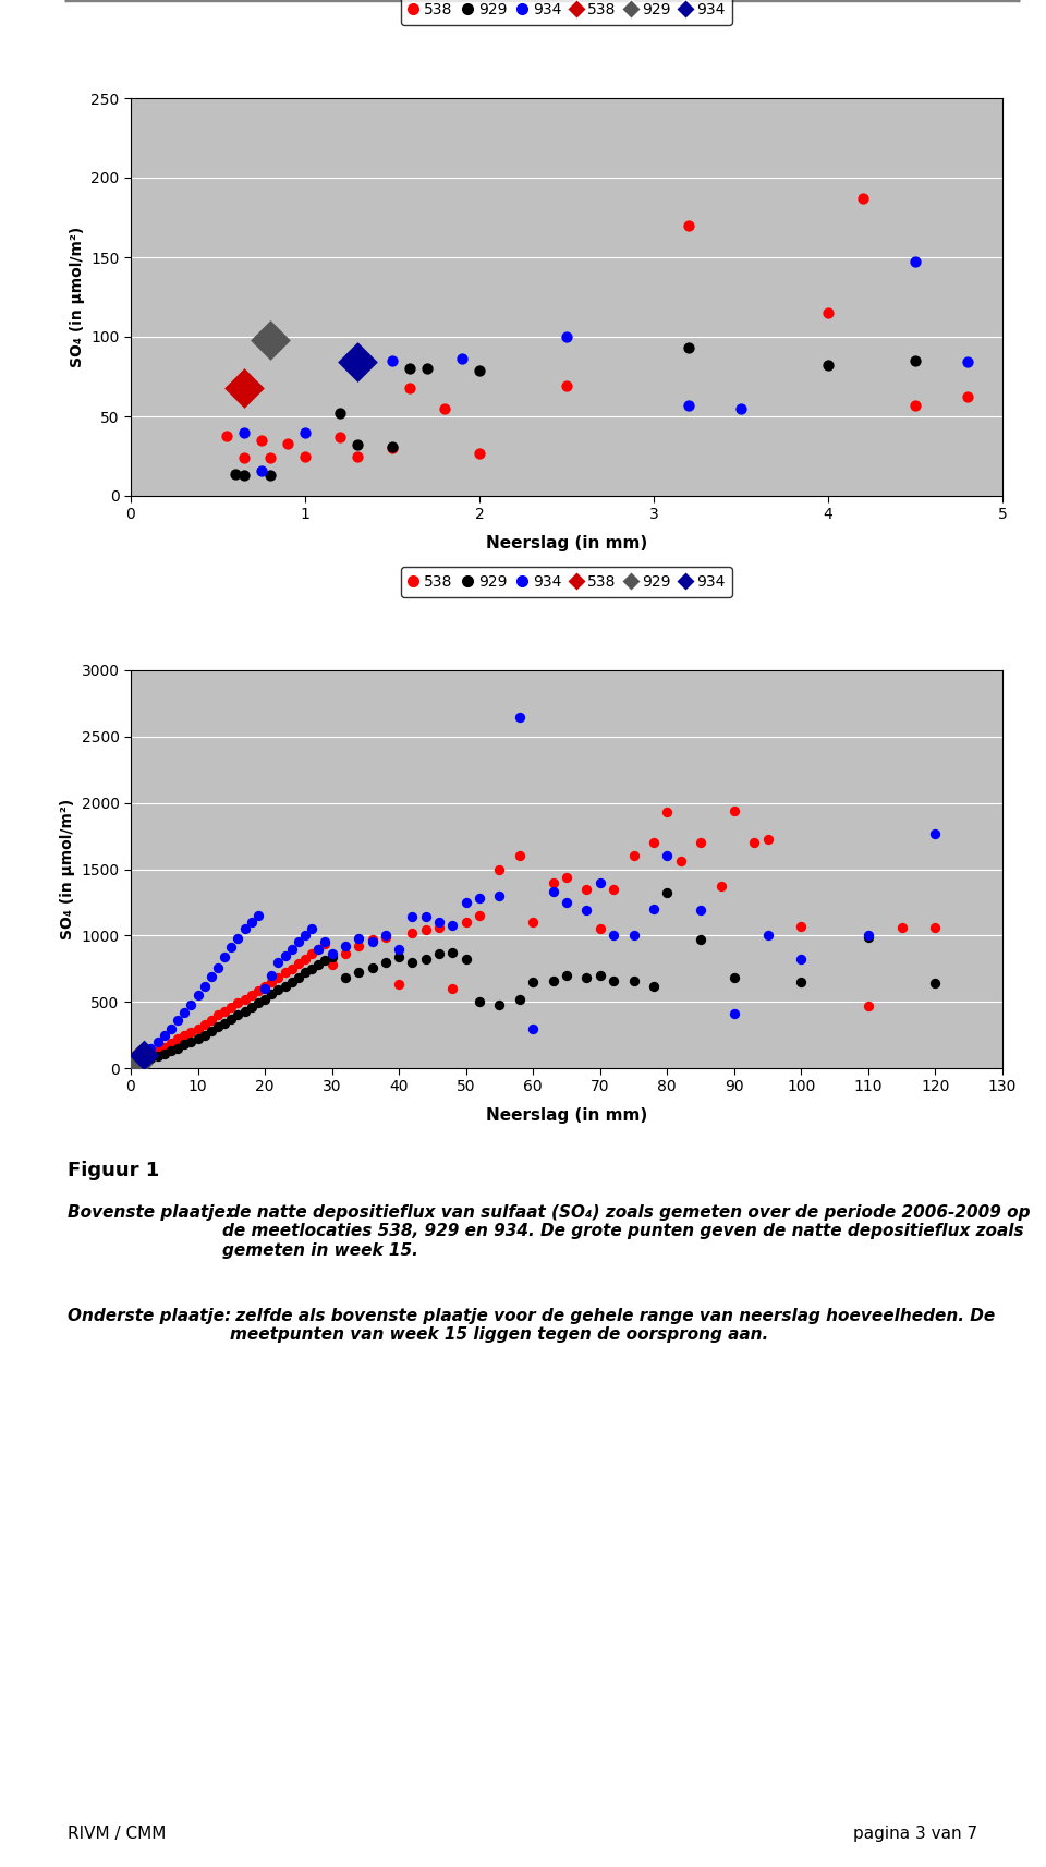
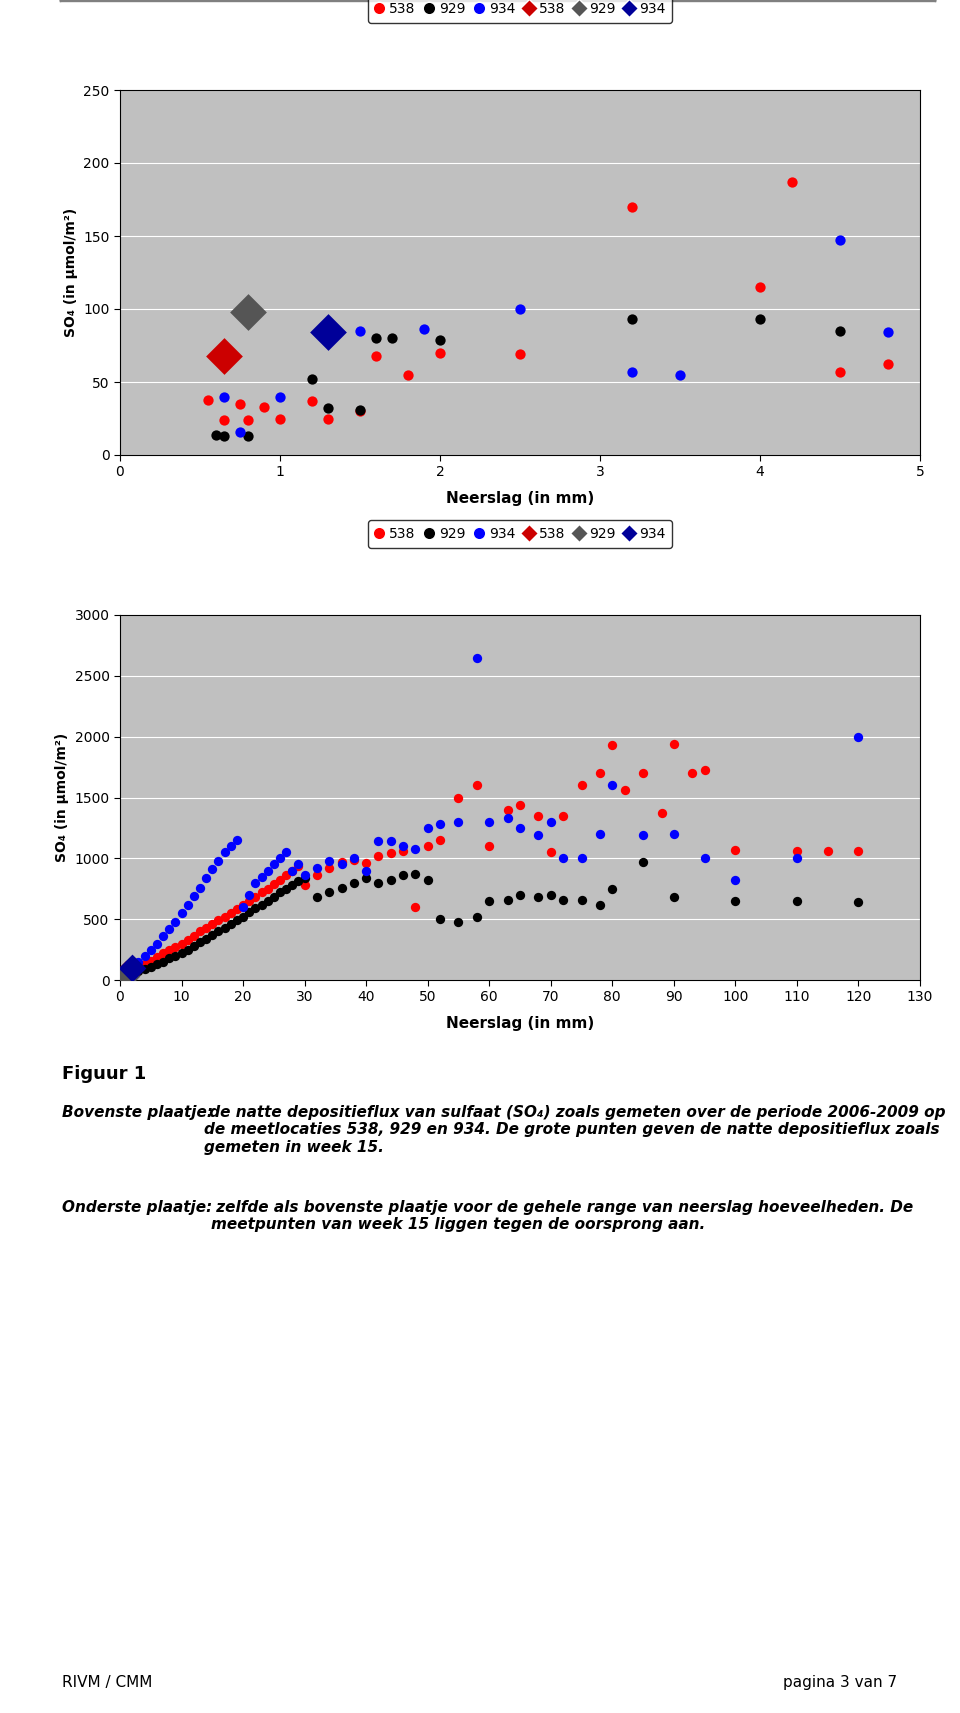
538/2: 27 -> 70
929/4: 82 -> 93
538/40: 630 -> 960
934/60: 300 -> 1300
934/70: 1400 -> 1300
929/80: 1320 -> 750
934/90: 410 -> 1200
538/110: 470 -> 1060
929/110: 990 -> 650
934/120: 1770 -> 2000
